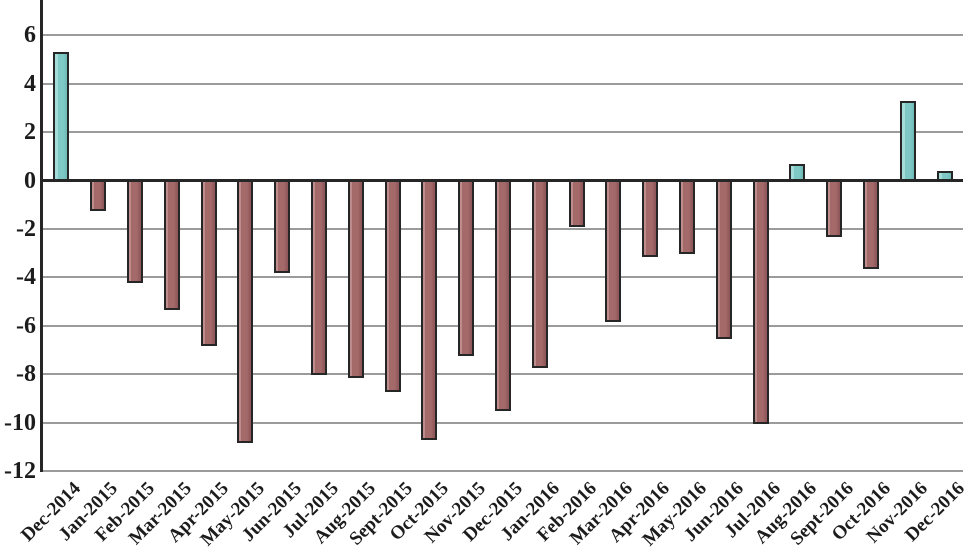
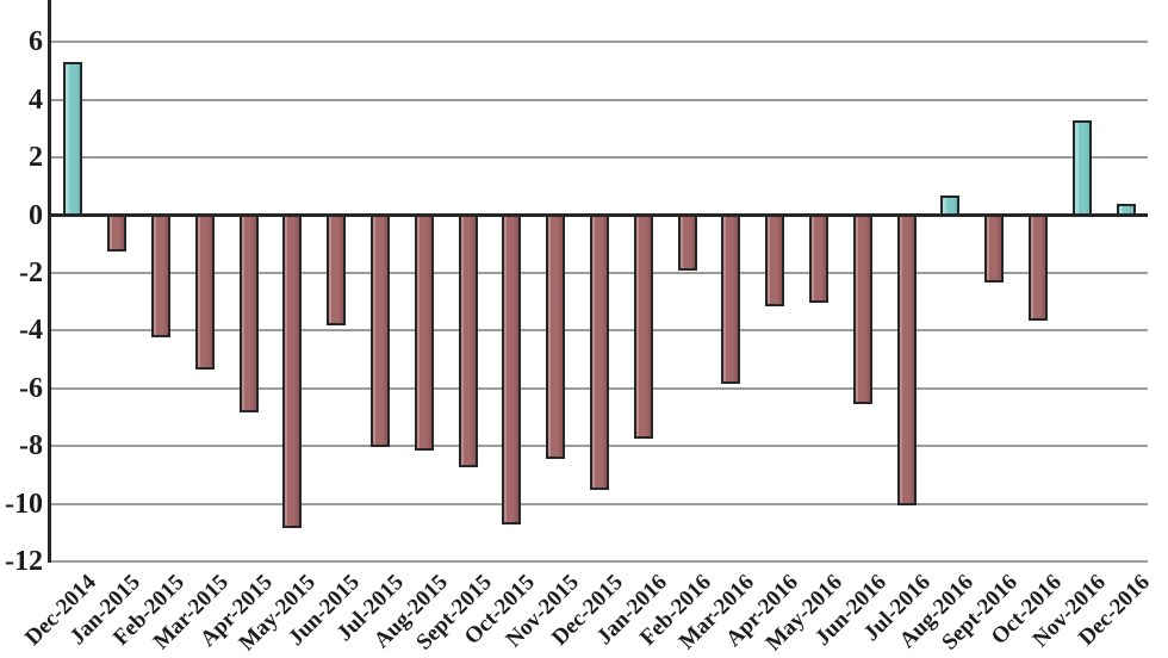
Nov-2015: -7.2 -> -8.4
